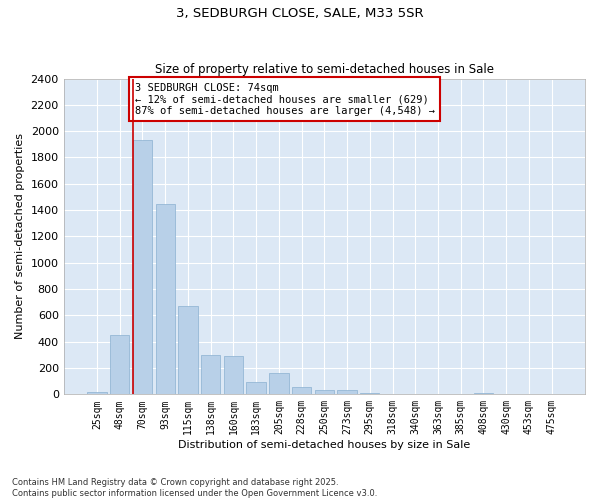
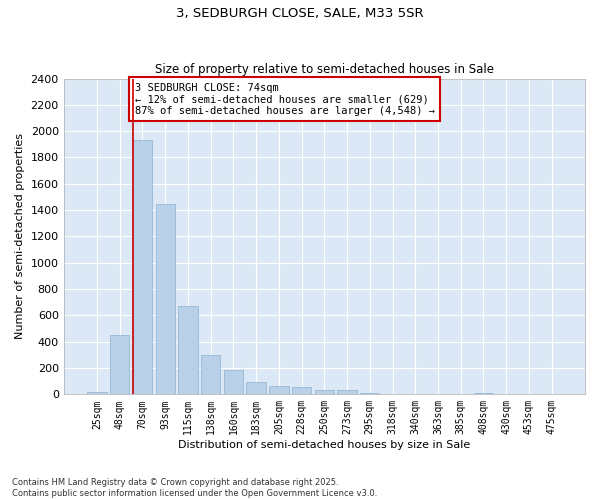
160sqm: 290 -> 180
205sqm: 160 -> 60
